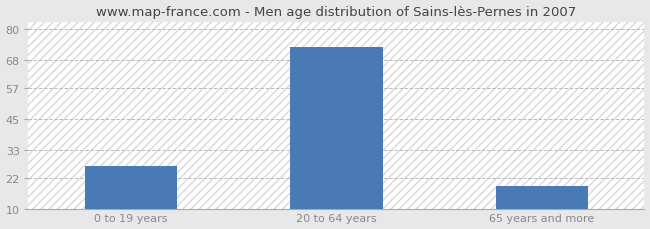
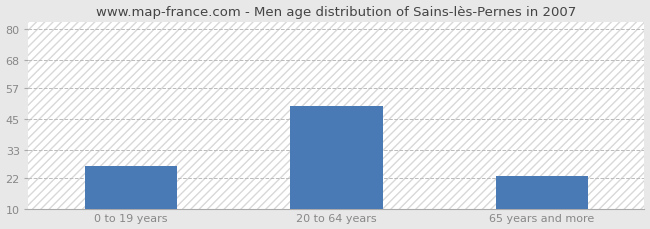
20 to 64 years: 73 -> 50
65 years and more: 19 -> 23
